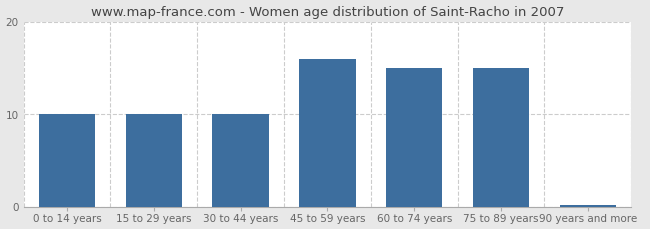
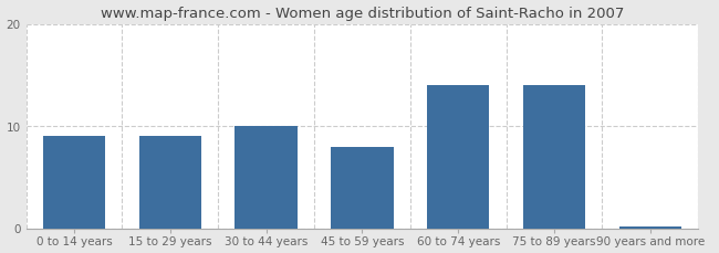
0 to 14 years: 10.0 -> 9.0
15 to 29 years: 10.0 -> 9.0
45 to 59 years: 16.0 -> 8.0
60 to 74 years: 15.0 -> 14.0
75 to 89 years: 15.0 -> 14.0
